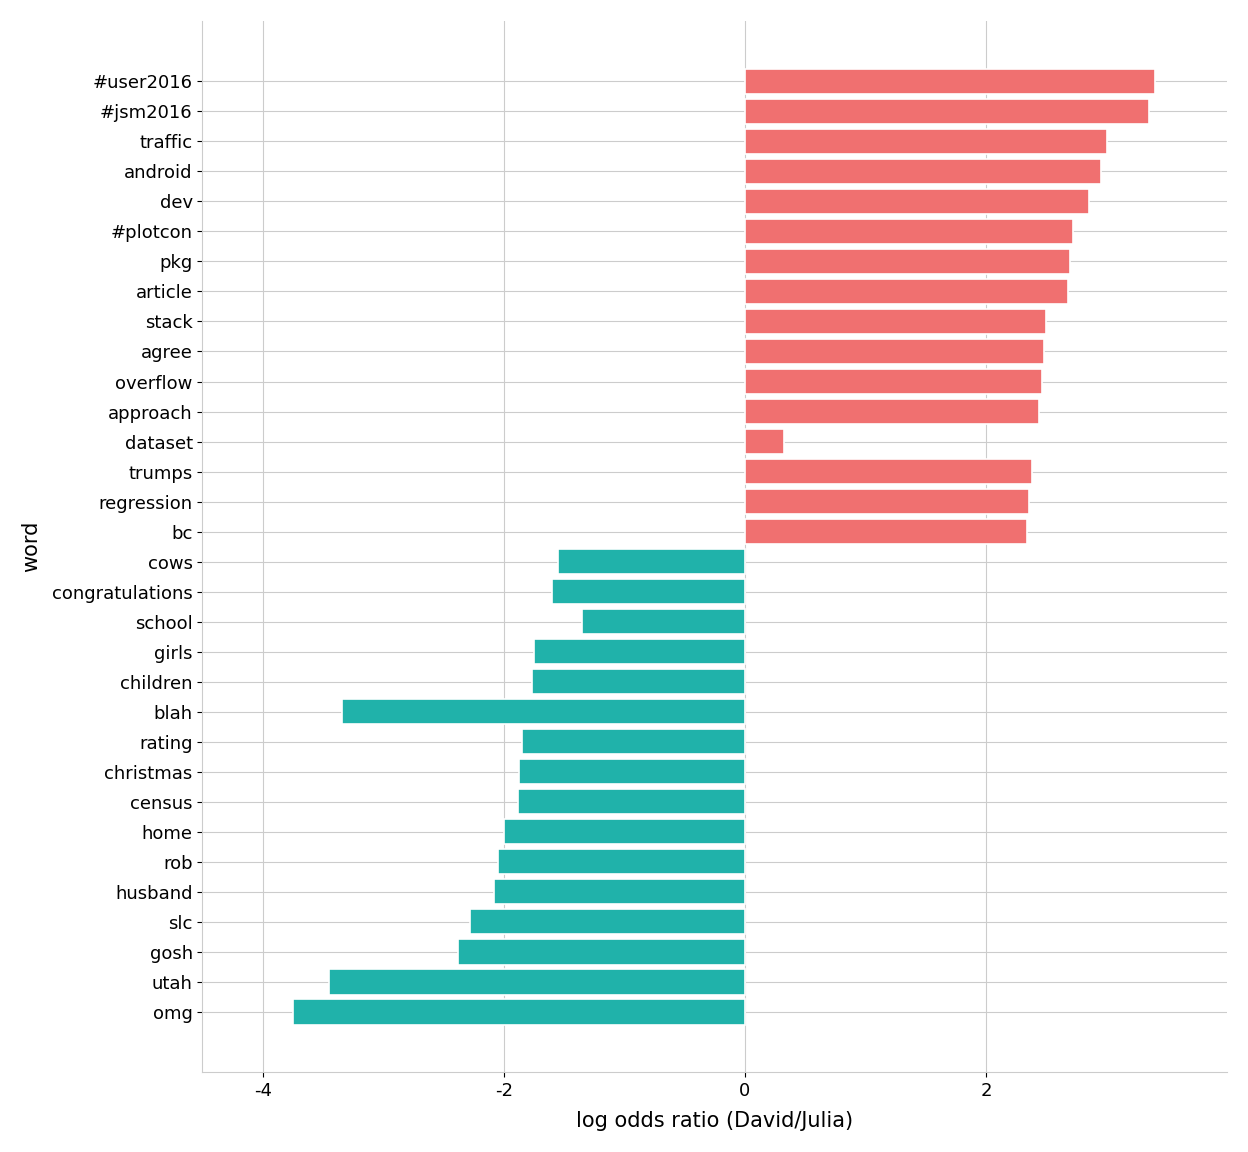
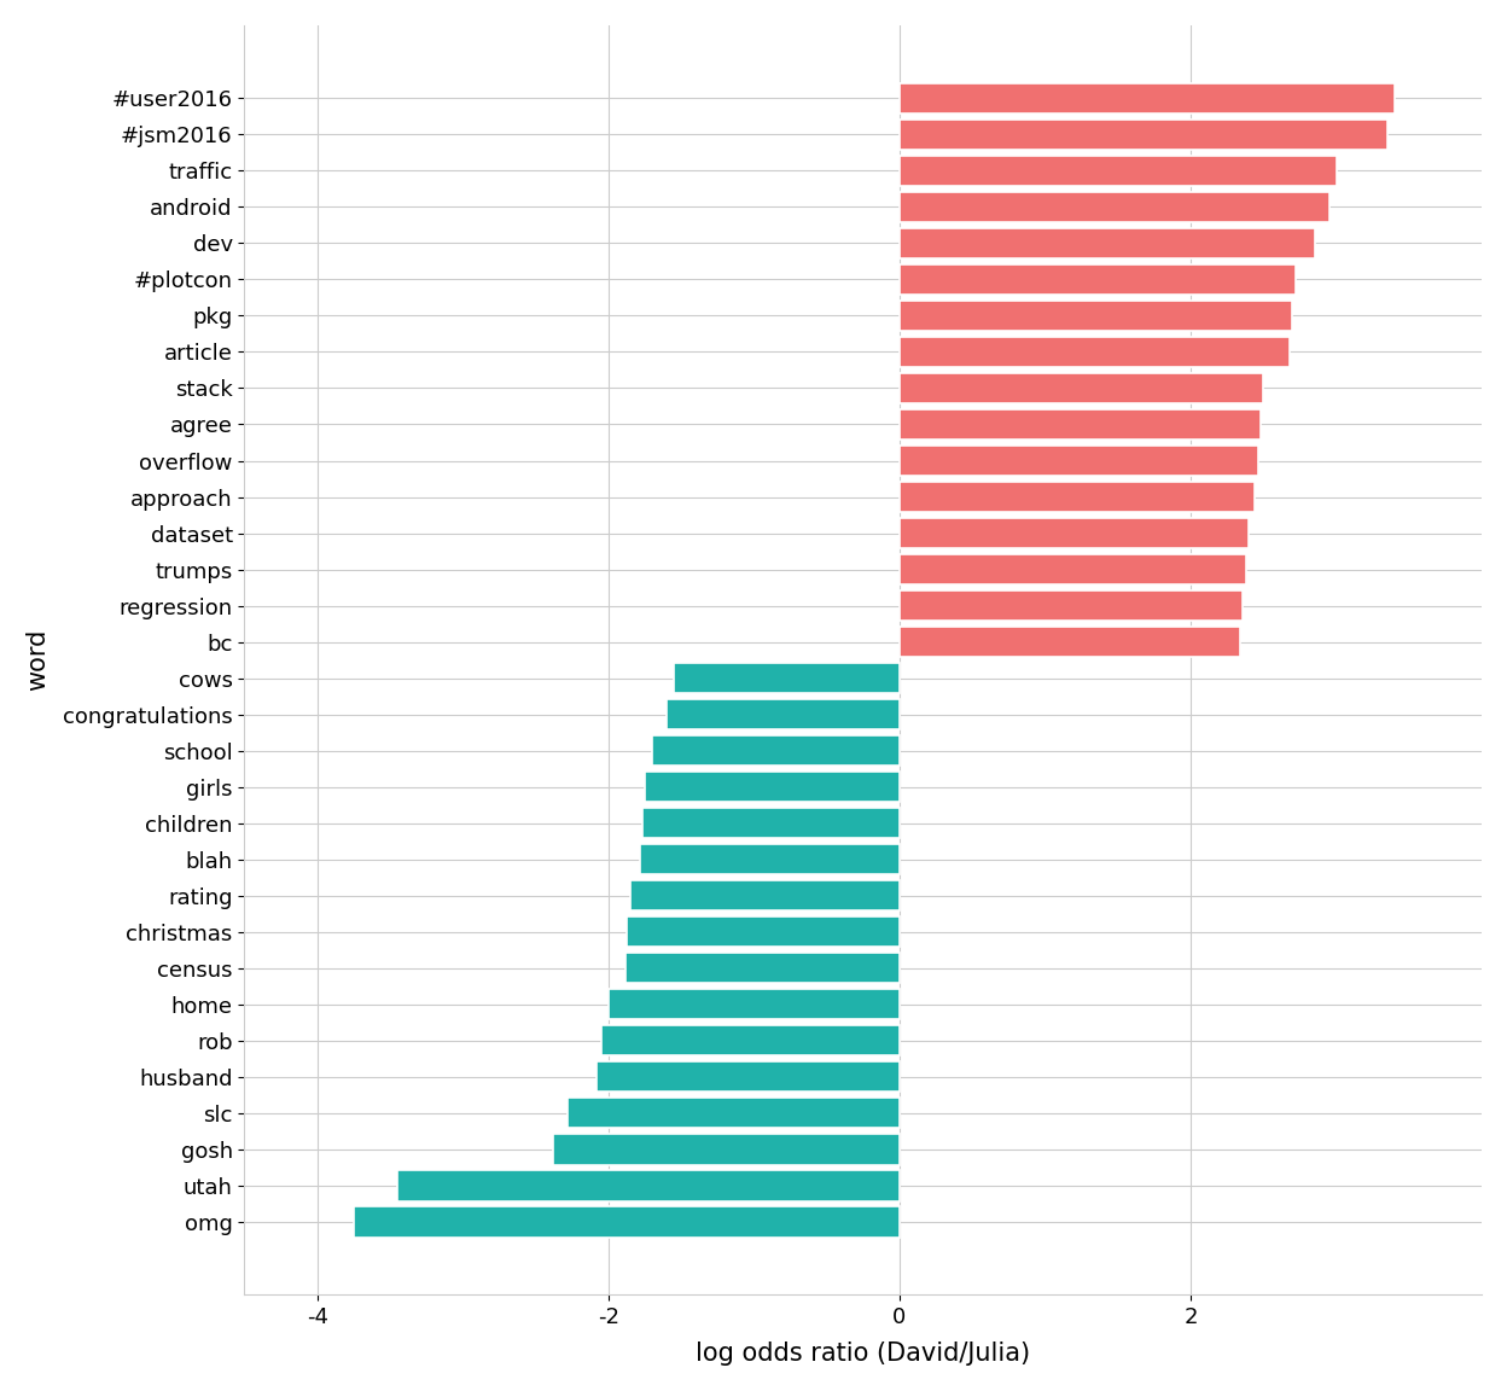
dataset: 0.32 -> 2.40
school: -1.35 -> -1.70
blah: -3.34 -> -1.78
